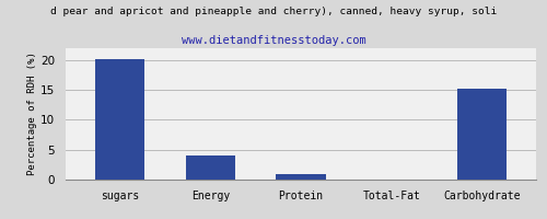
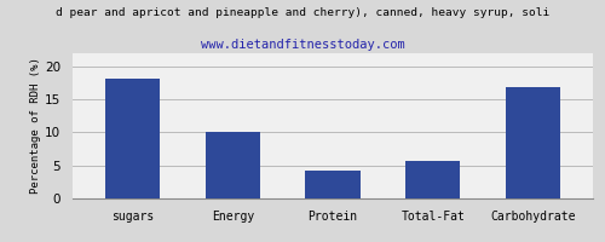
sugars: 20.2 -> 18.2
Energy: 4.0 -> 10.0
Protein: 1.0 -> 4.2
Total-Fat: 0.1 -> 5.6
Carbohydrate: 15.2 -> 16.8
